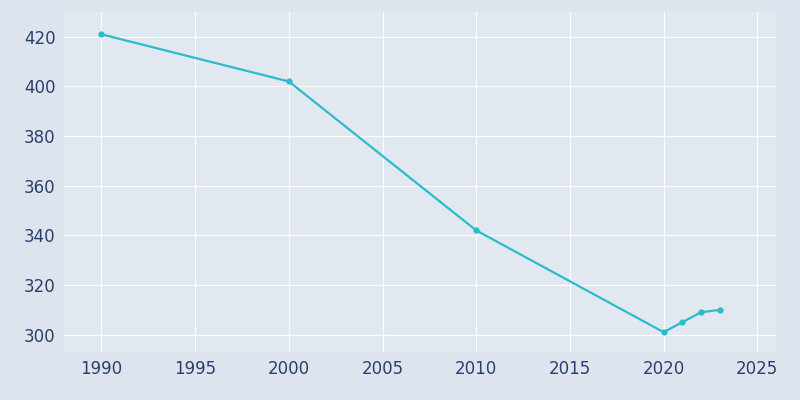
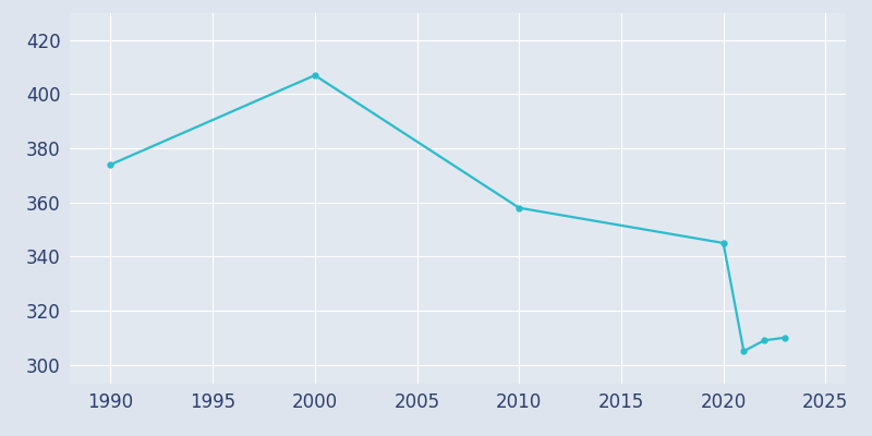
1990: 421 -> 374
2000: 402 -> 407
2010: 342 -> 358
2020: 301 -> 345
